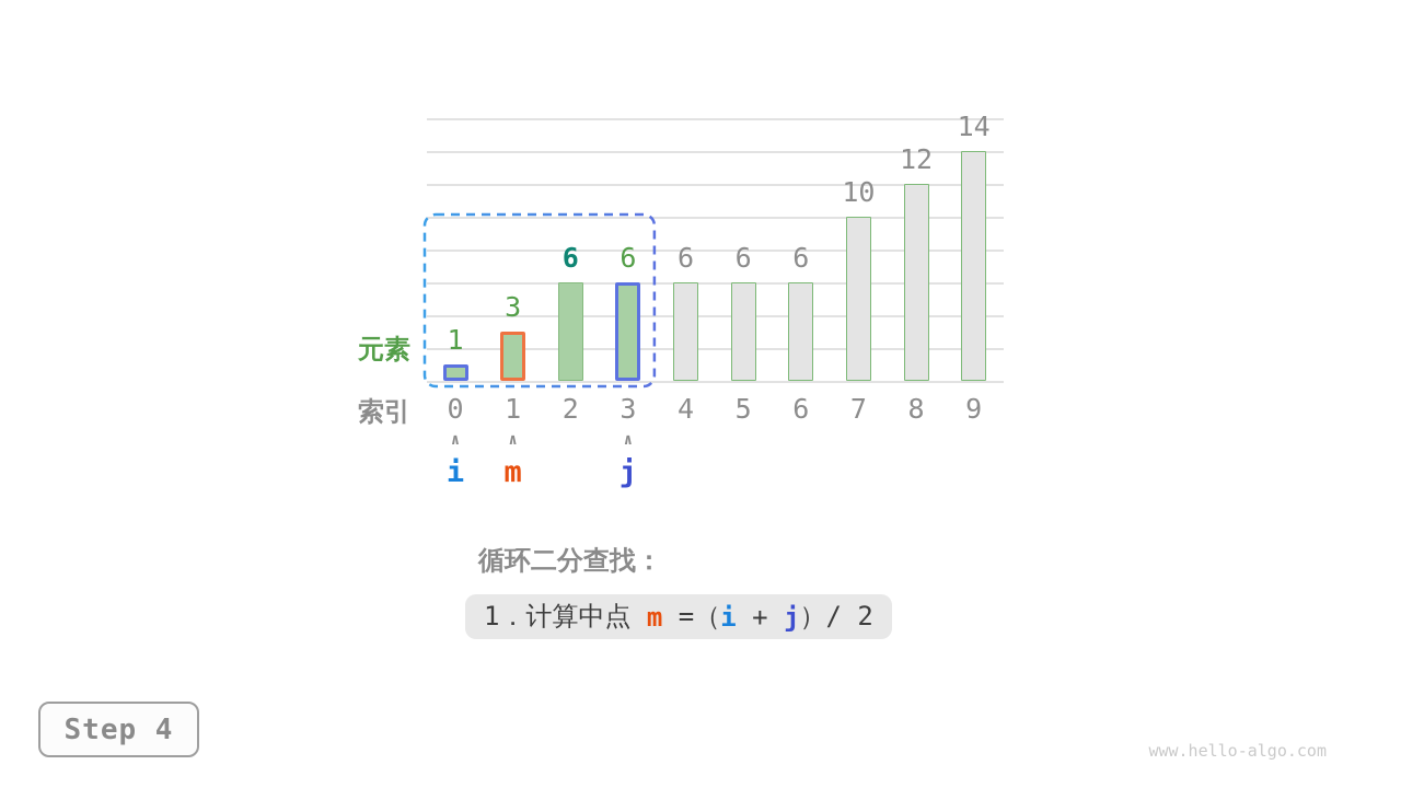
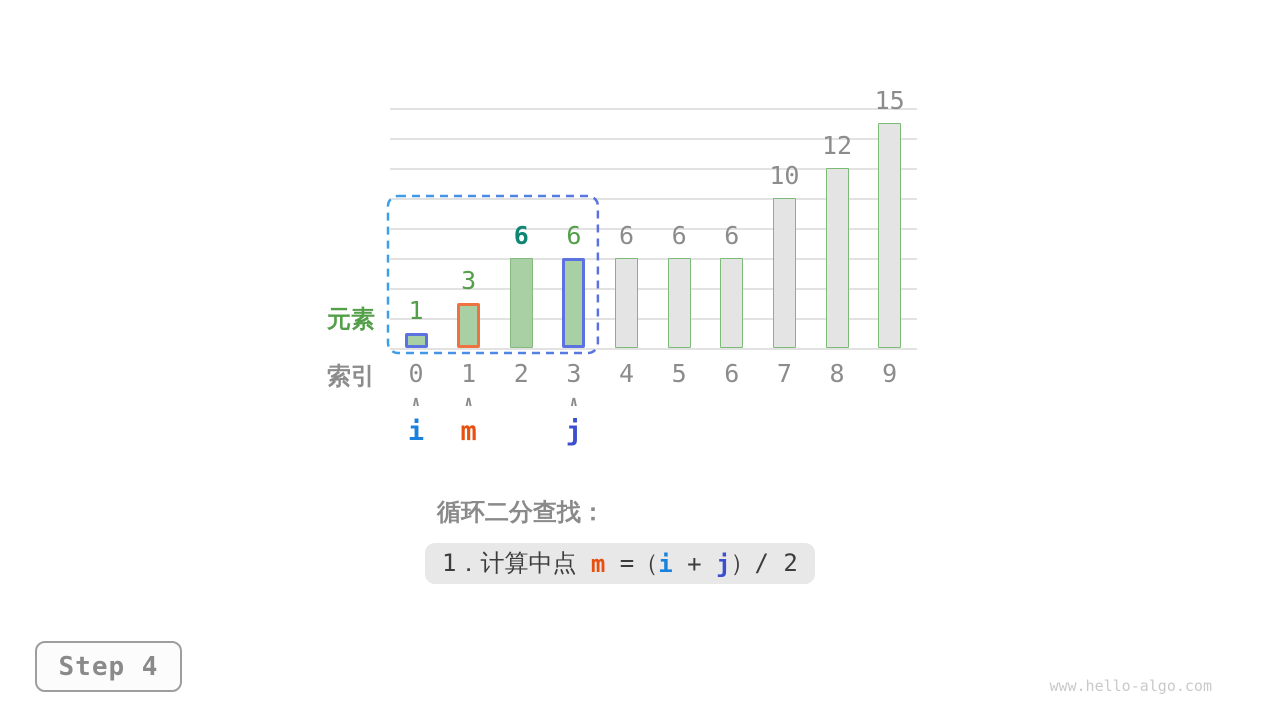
9: 14 -> 15
